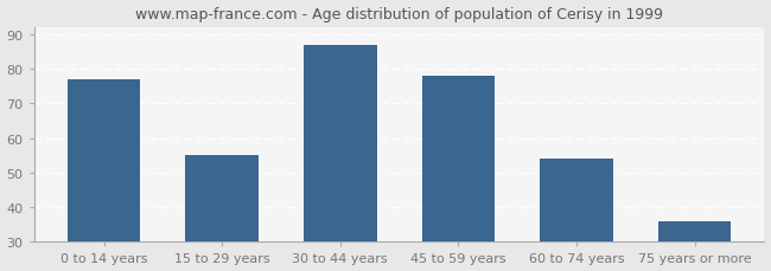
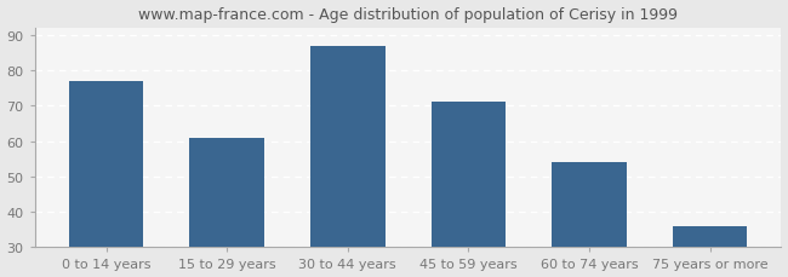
15 to 29 years: 55 -> 61
45 to 59 years: 78 -> 71
